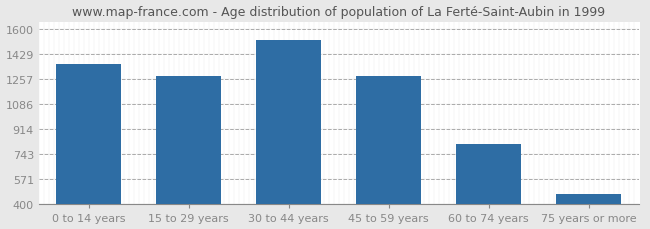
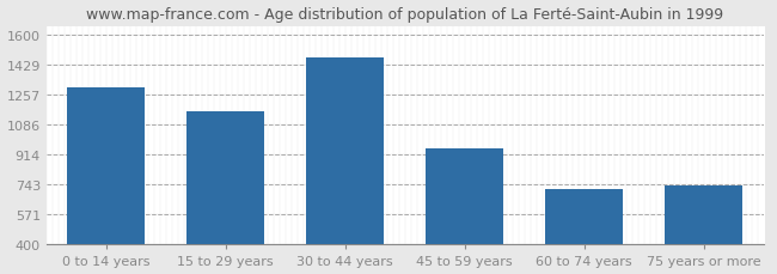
0 to 14 years: 1360 -> 1300
15 to 29 years: 1280 -> 1160
30 to 44 years: 1520 -> 1470
45 to 59 years: 1280 -> 950
60 to 74 years: 810 -> 720
75 years or more: 470 -> 740
